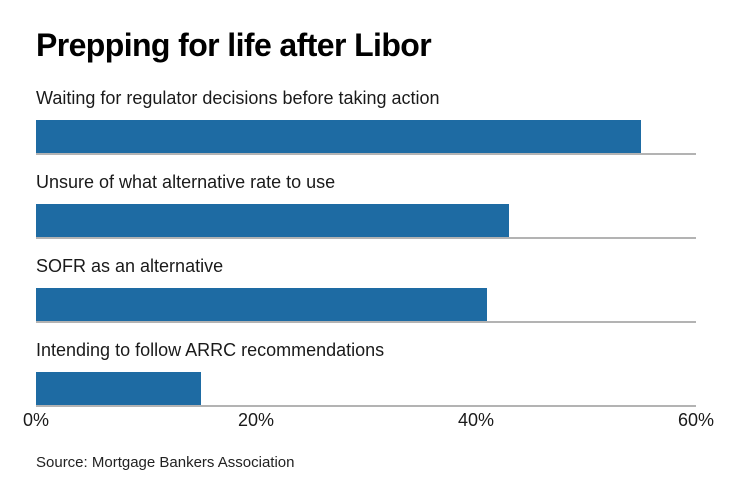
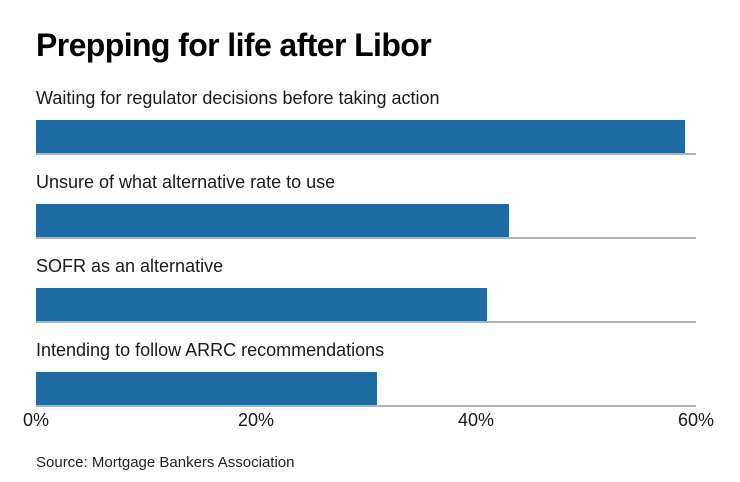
Waiting for regulator decisions before taking action: 55% -> 59%
Intending to follow ARRC recommendations: 15% -> 31%
